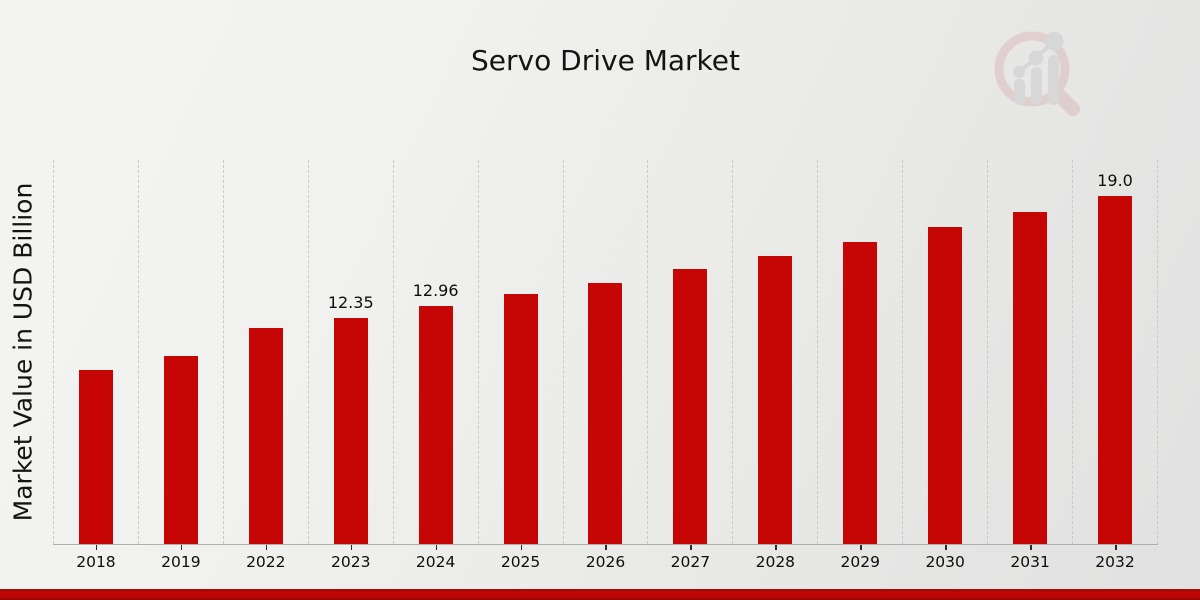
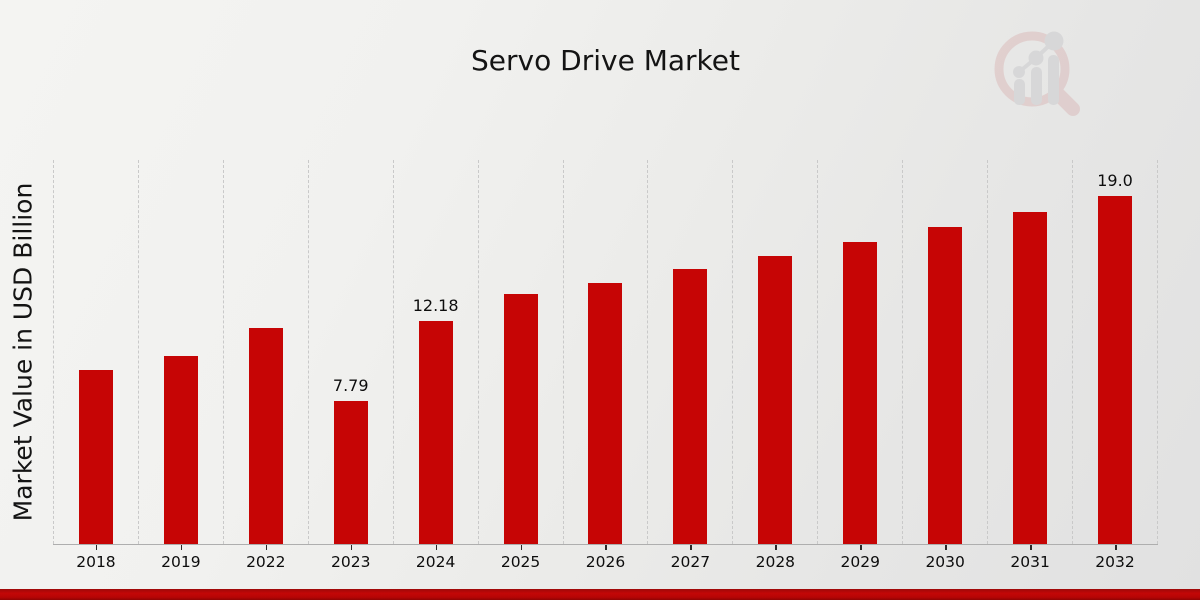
2023: 12.35 -> 7.79
2024: 12.96 -> 12.18
